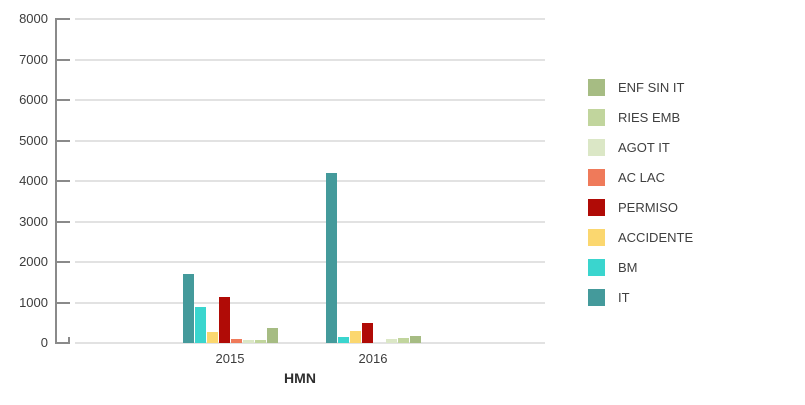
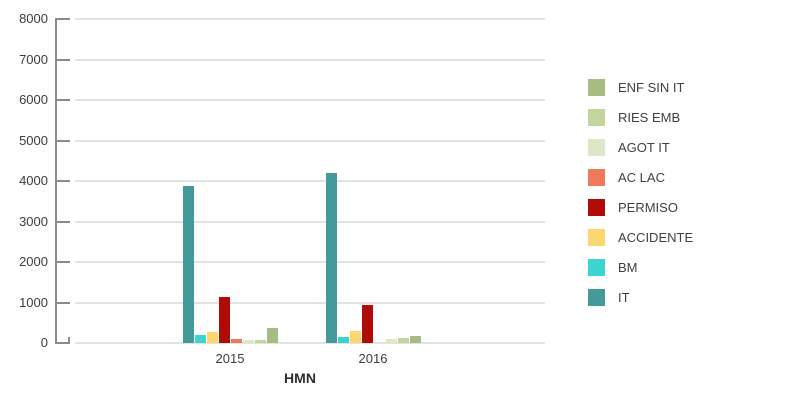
IT/2015: 1700 -> 3900
BM/2015: 900 -> 200
PERMISO/2016: 500 -> 900
